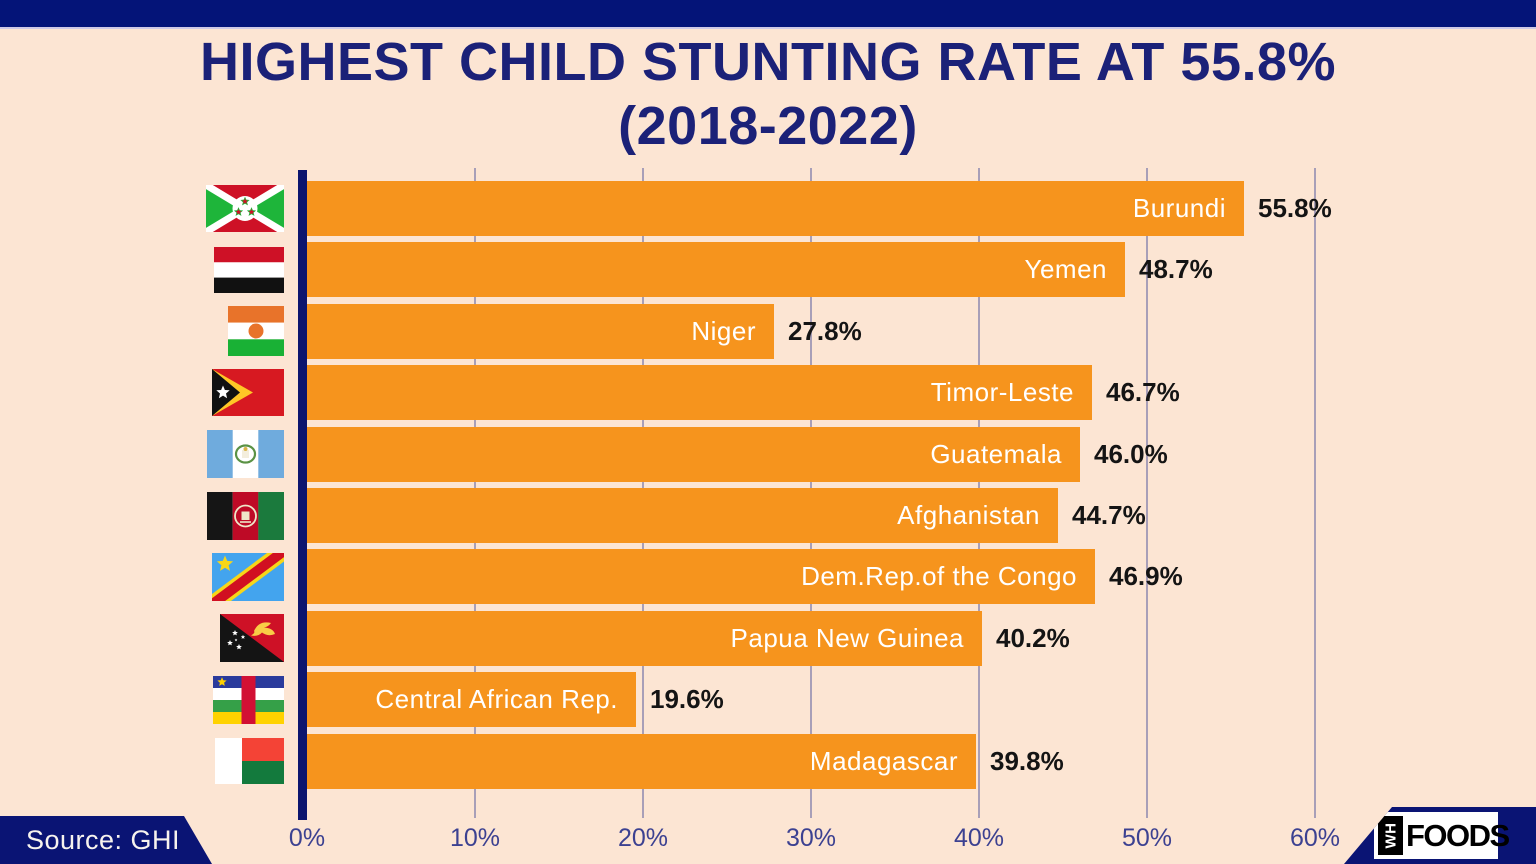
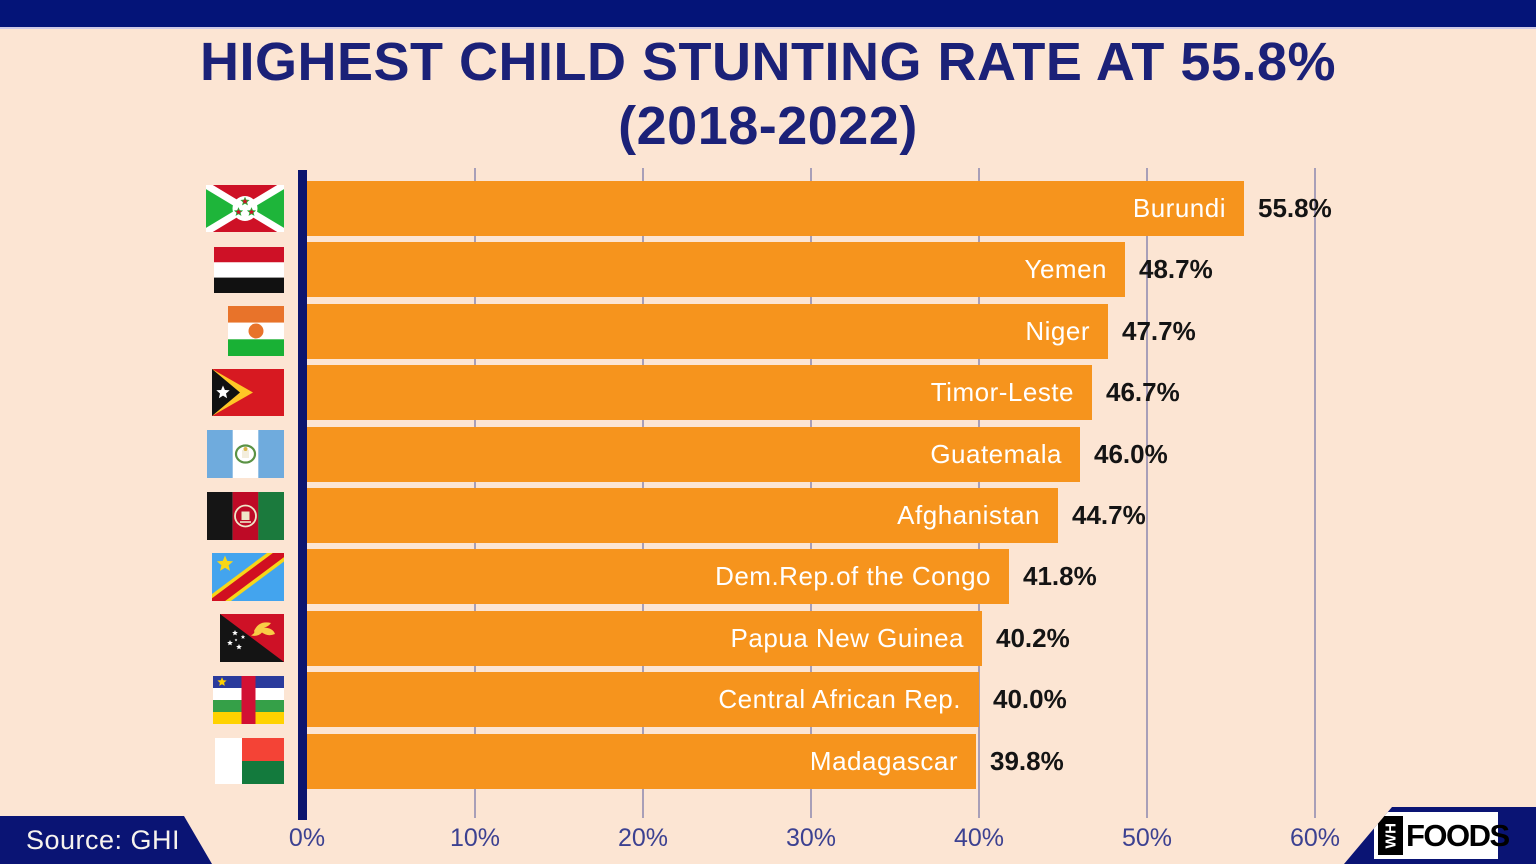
Niger: 27.8% -> 47.7%
Dem.Rep.of the Congo: 46.9% -> 41.8%
Central African Rep.: 19.6% -> 40.0%
